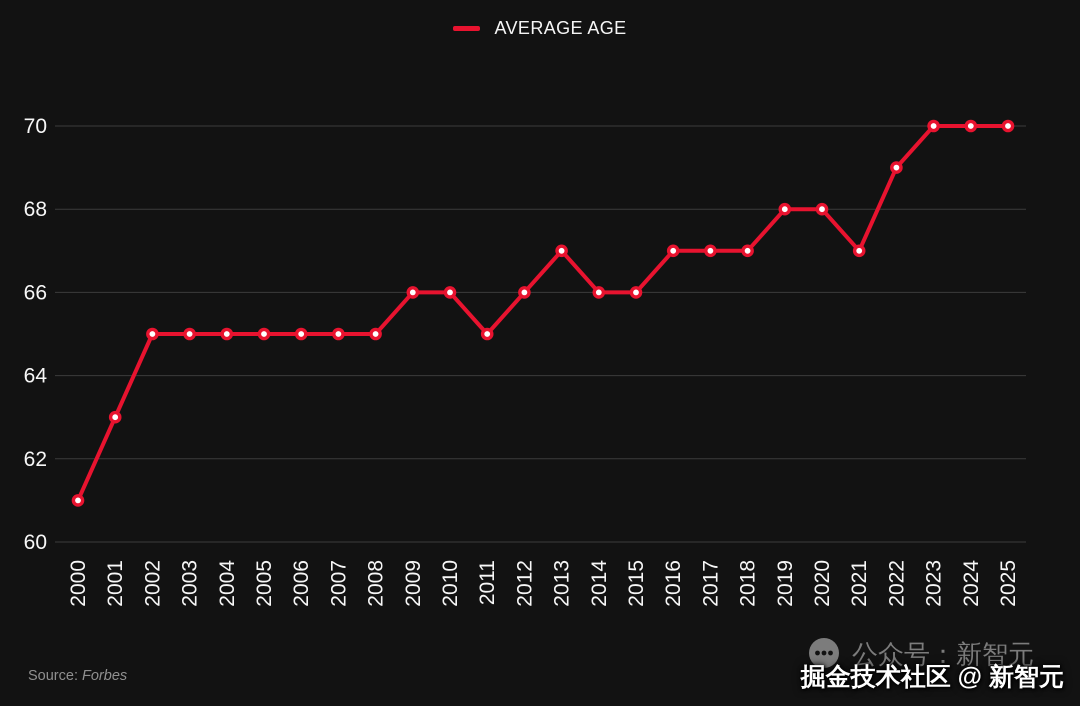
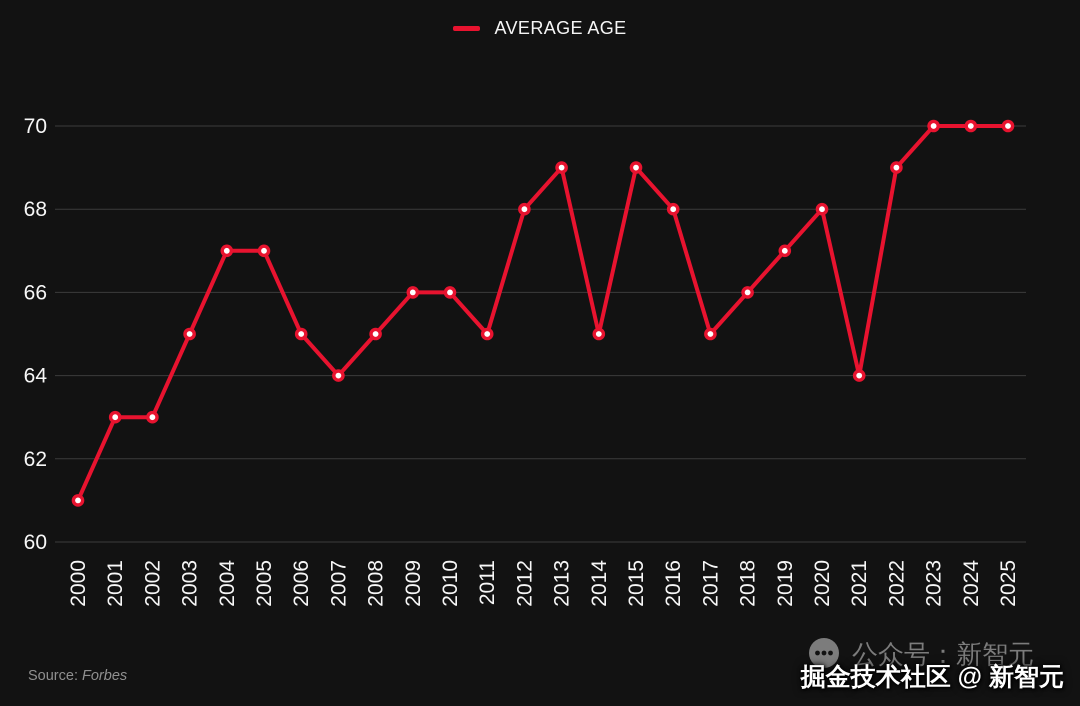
2002: 65 -> 63
2004: 65 -> 67
2005: 65 -> 67
2007: 65 -> 64
2012: 66 -> 68
2013: 67 -> 69
2014: 66 -> 65
2015: 66 -> 69
2016: 67 -> 68
2017: 67 -> 65
2018: 67 -> 66
2019: 68 -> 67
2021: 67 -> 64
